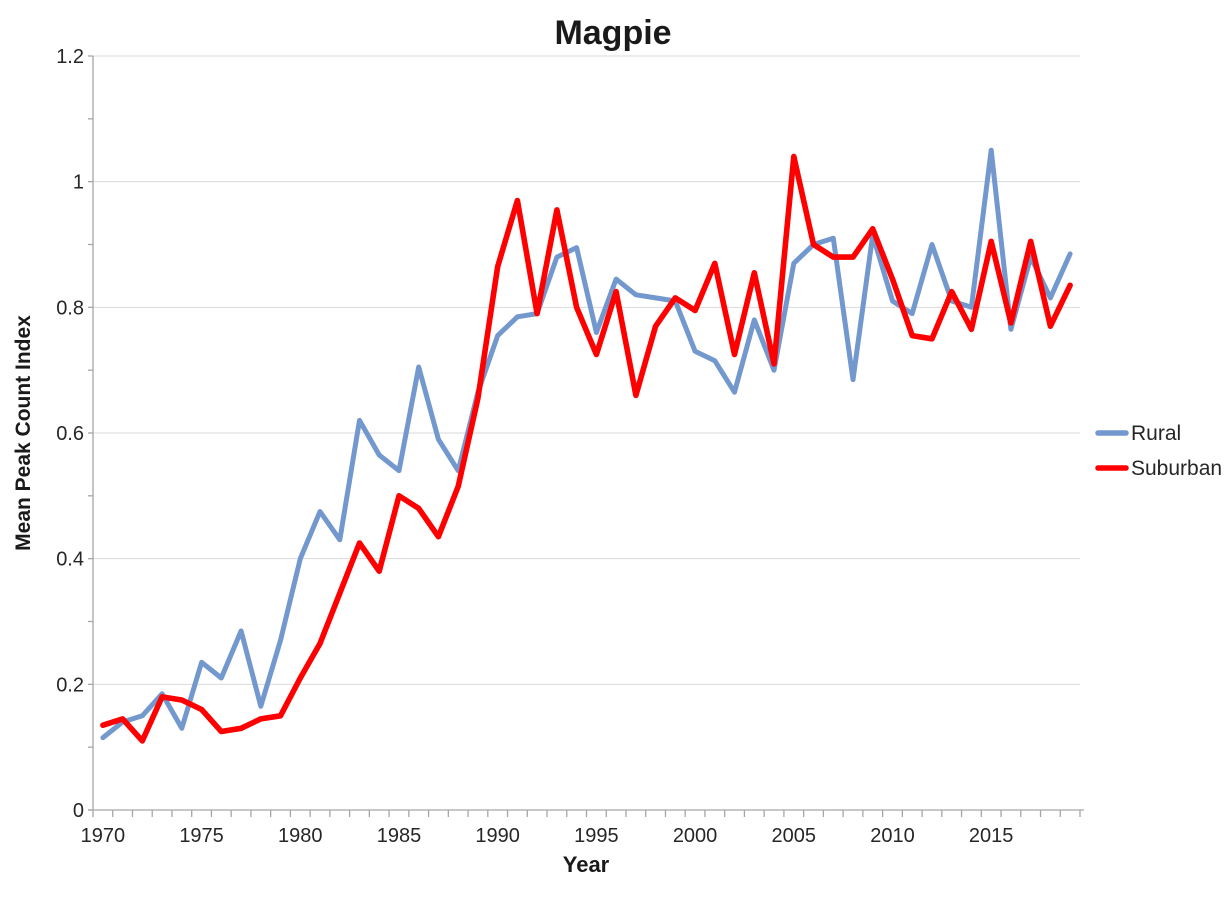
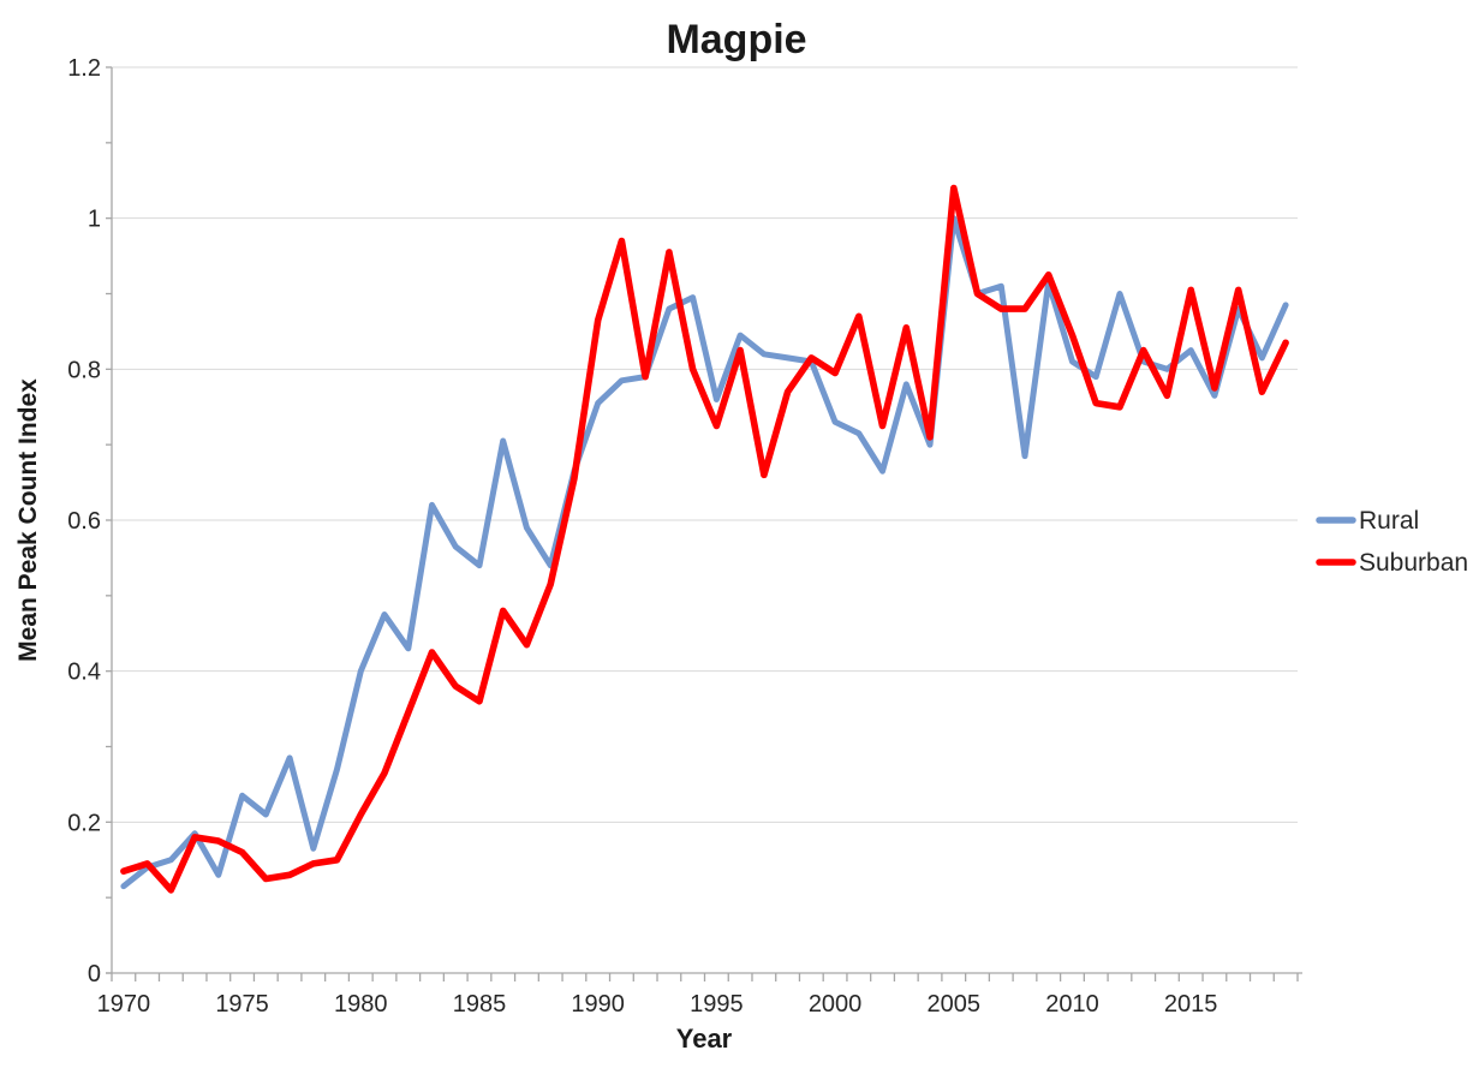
Suburban/1985: 0.50 -> 0.36
Rural/2005: 0.87 -> 1.00
Rural/2015: 1.05 -> 0.82
